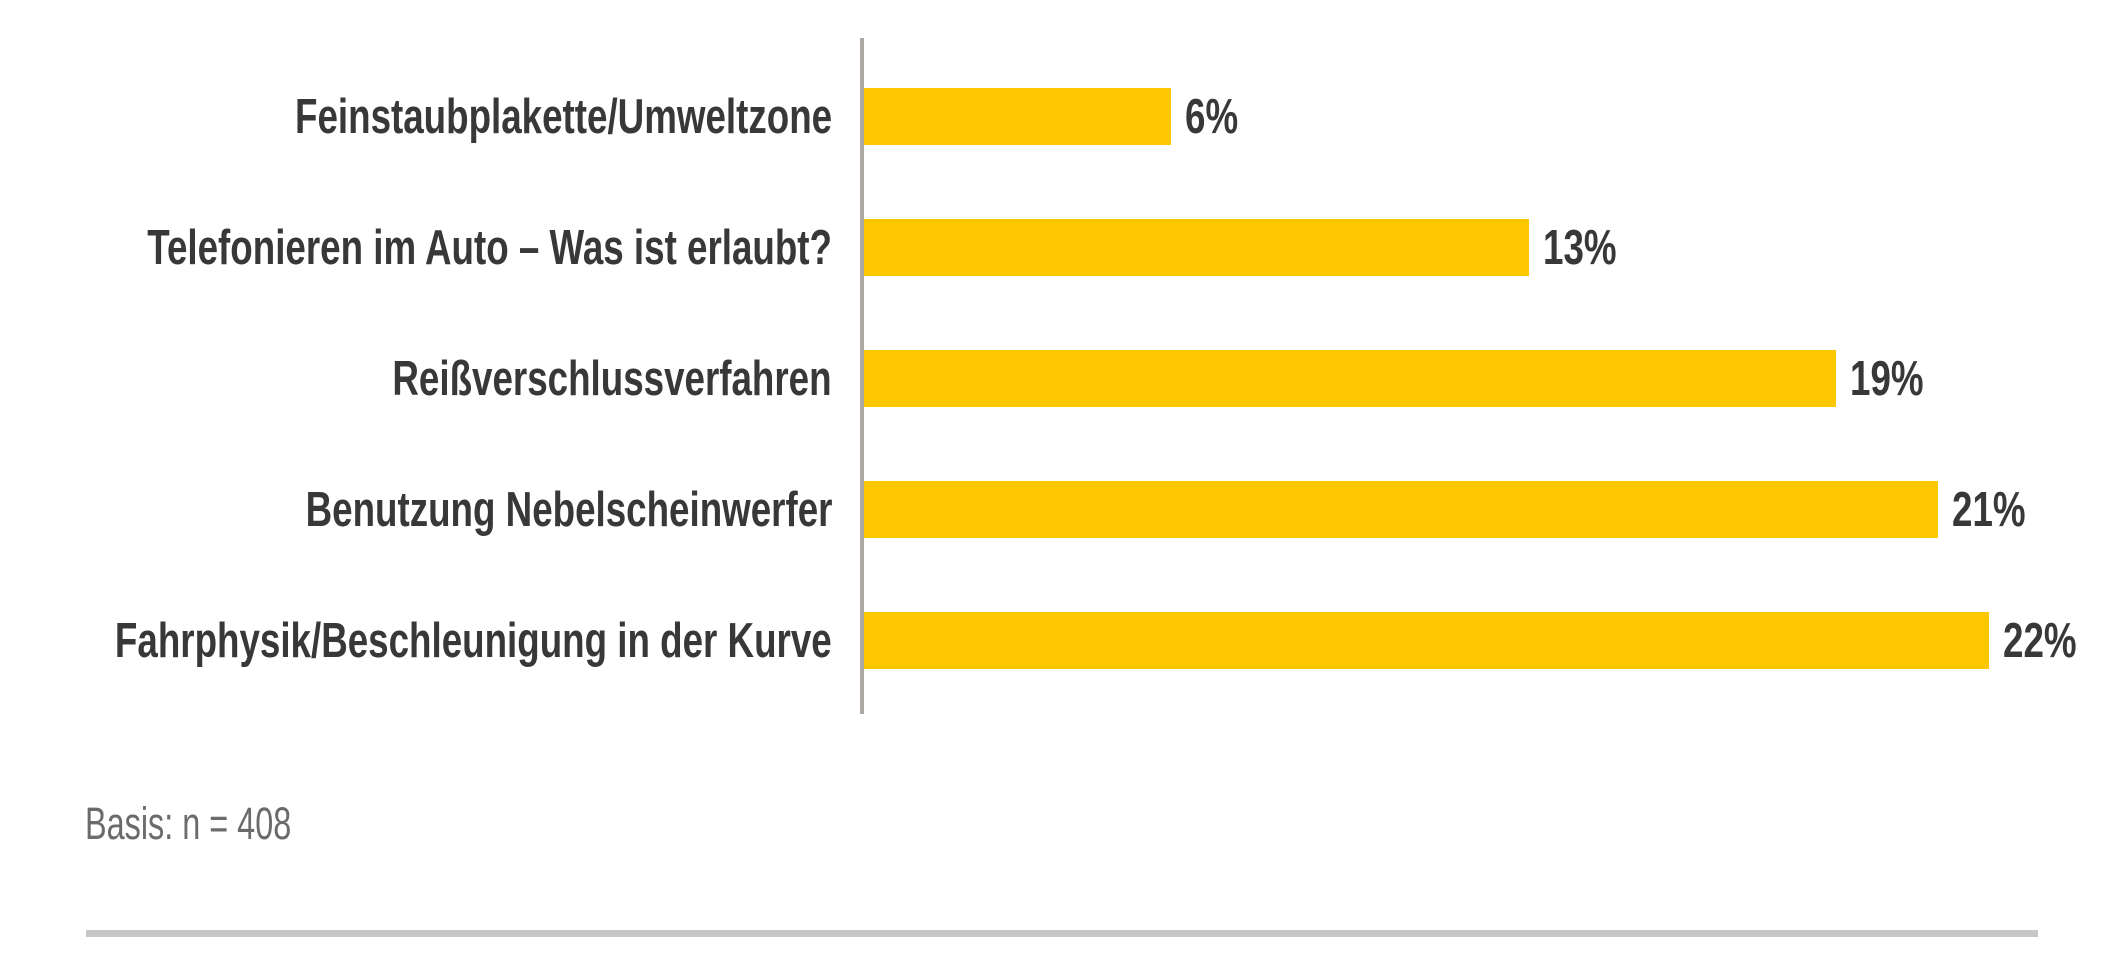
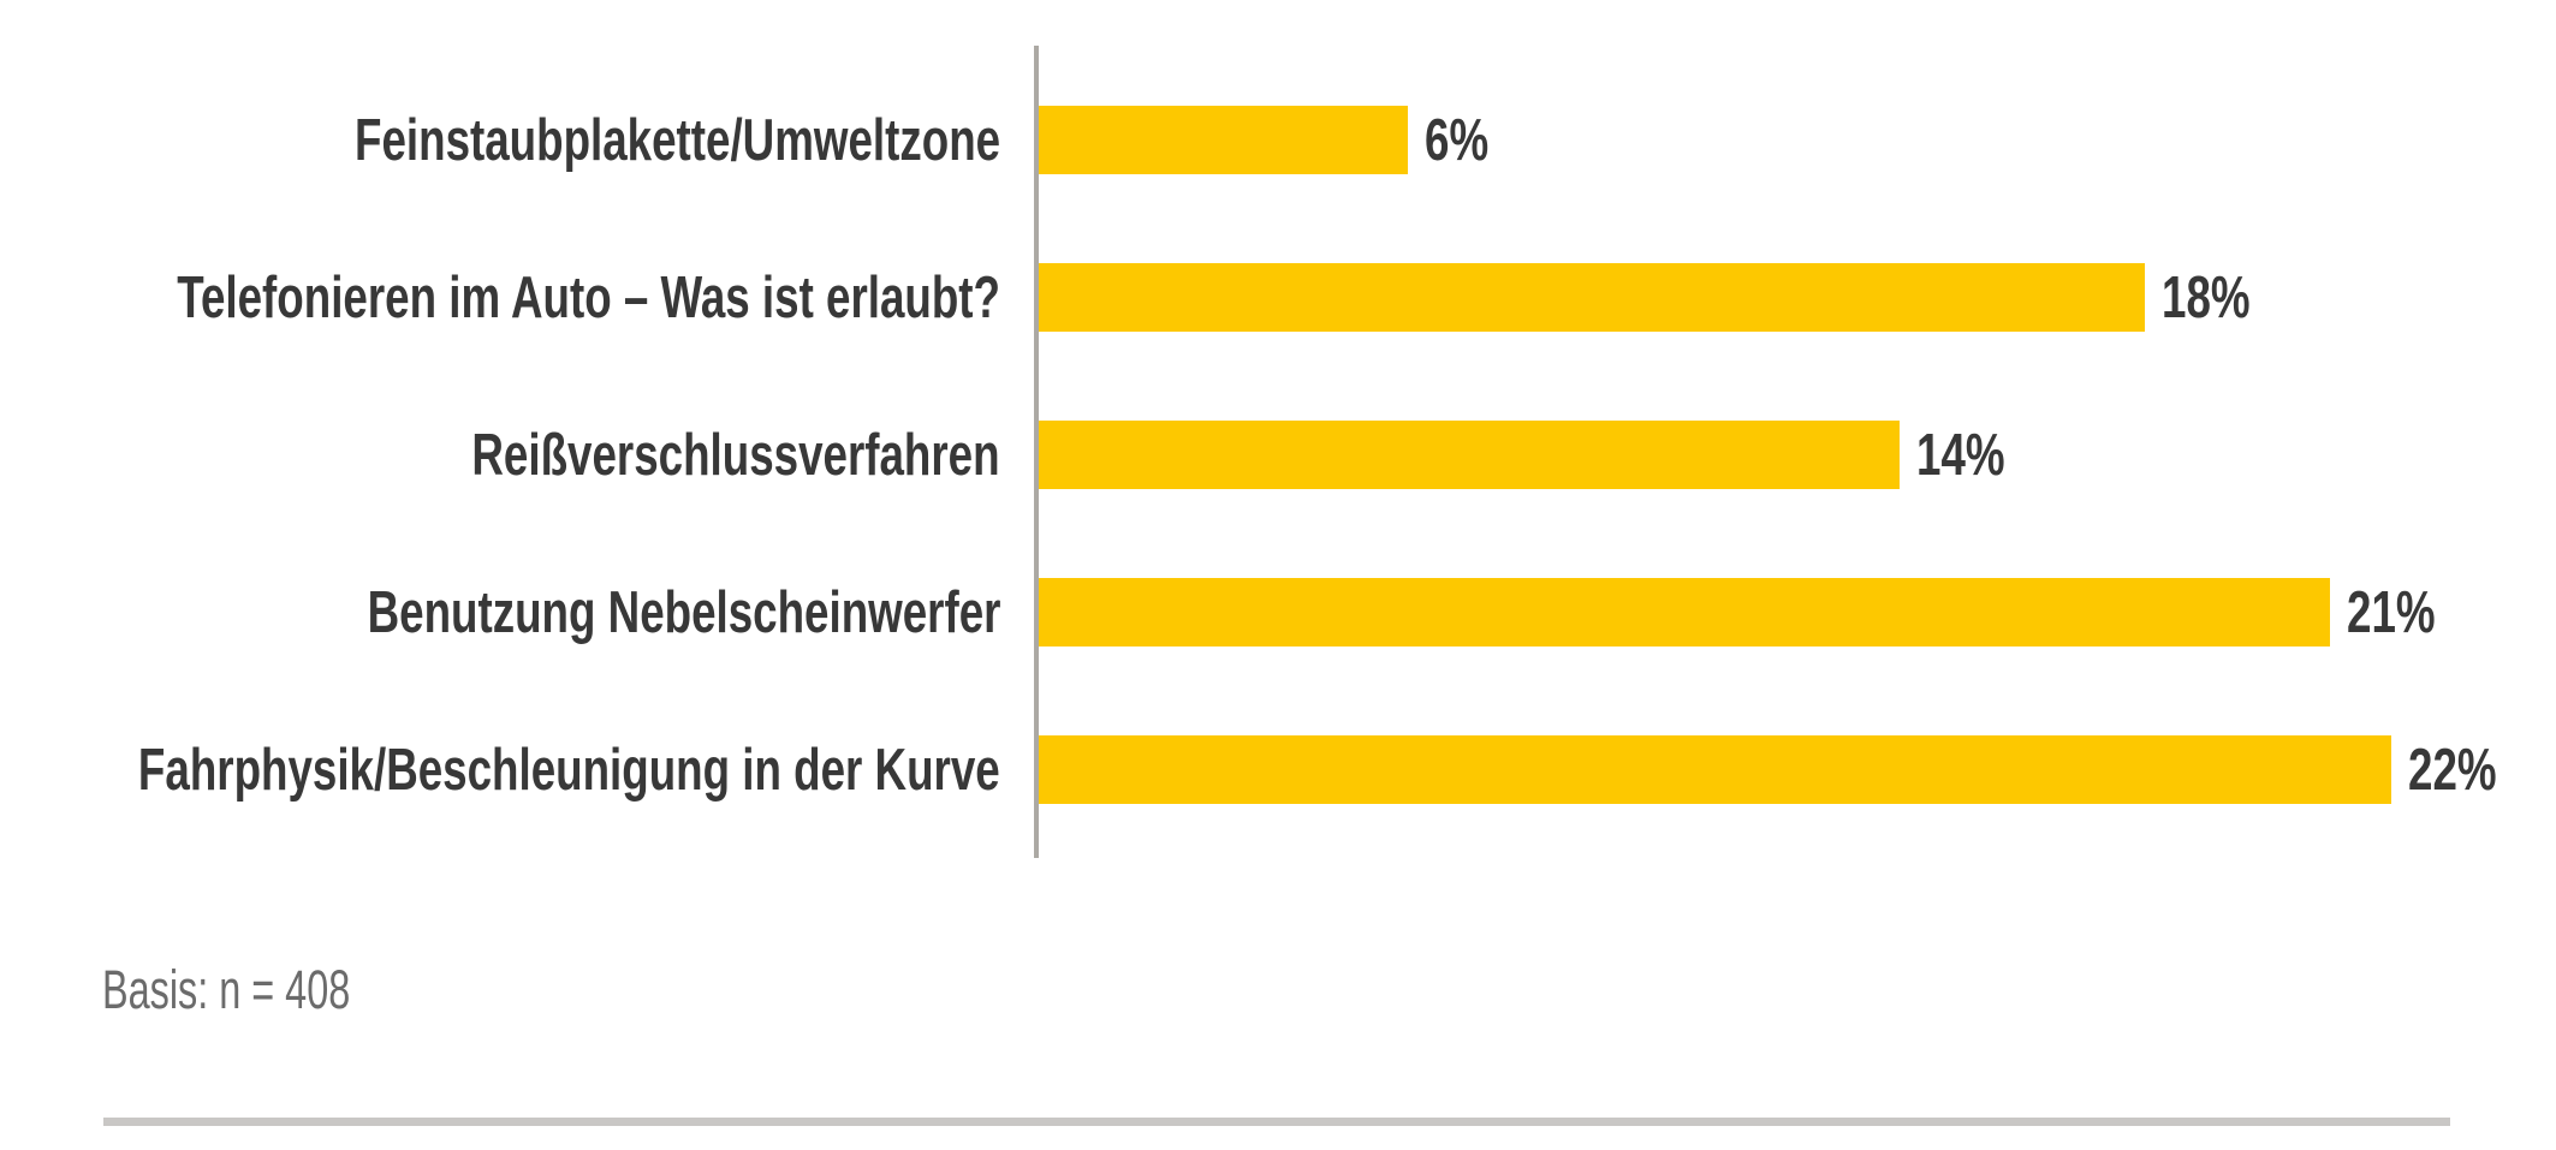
Telefonieren im Auto – Was ist erlaubt?: 13% -> 18%
Reißverschlussverfahren: 19% -> 14%
